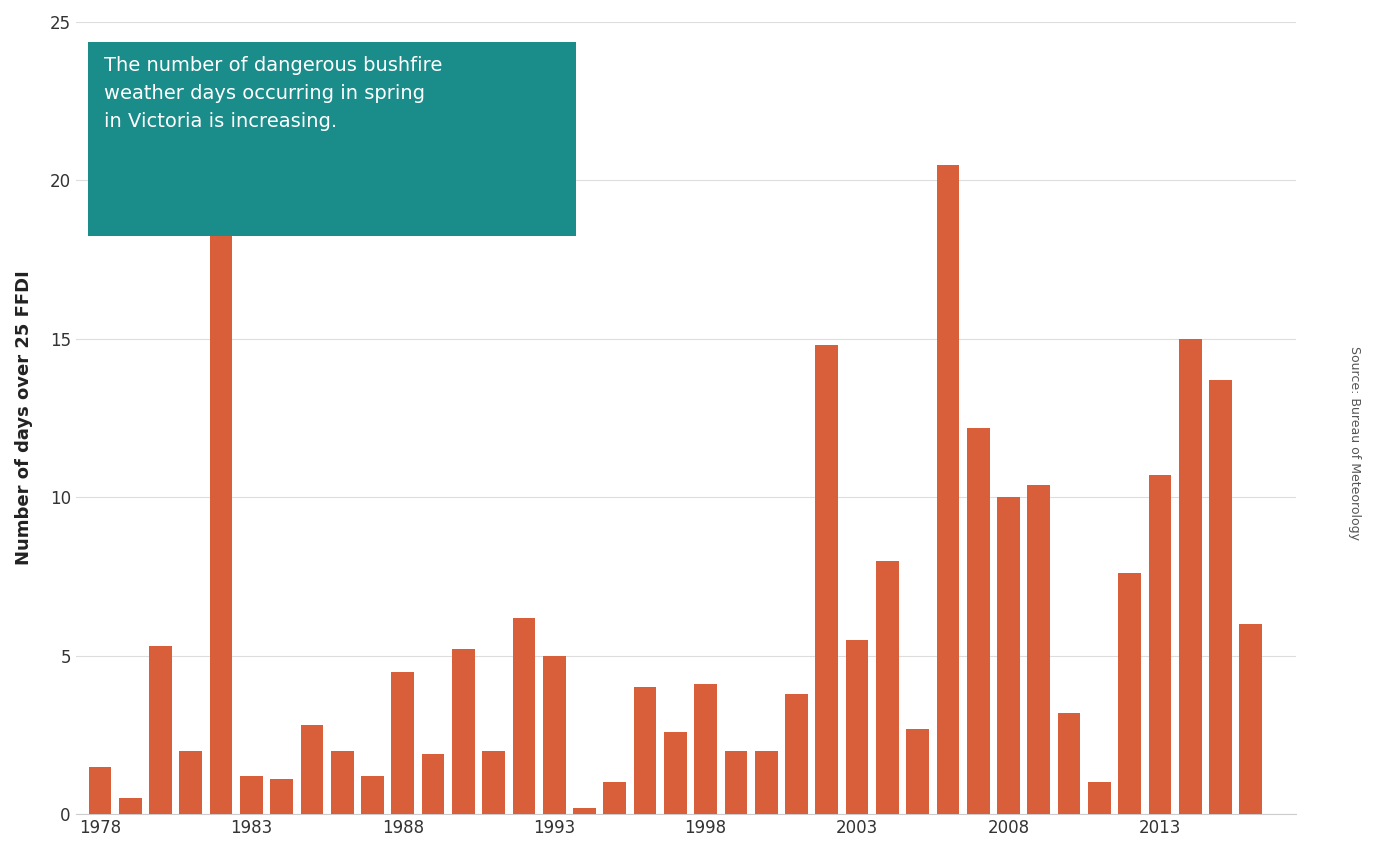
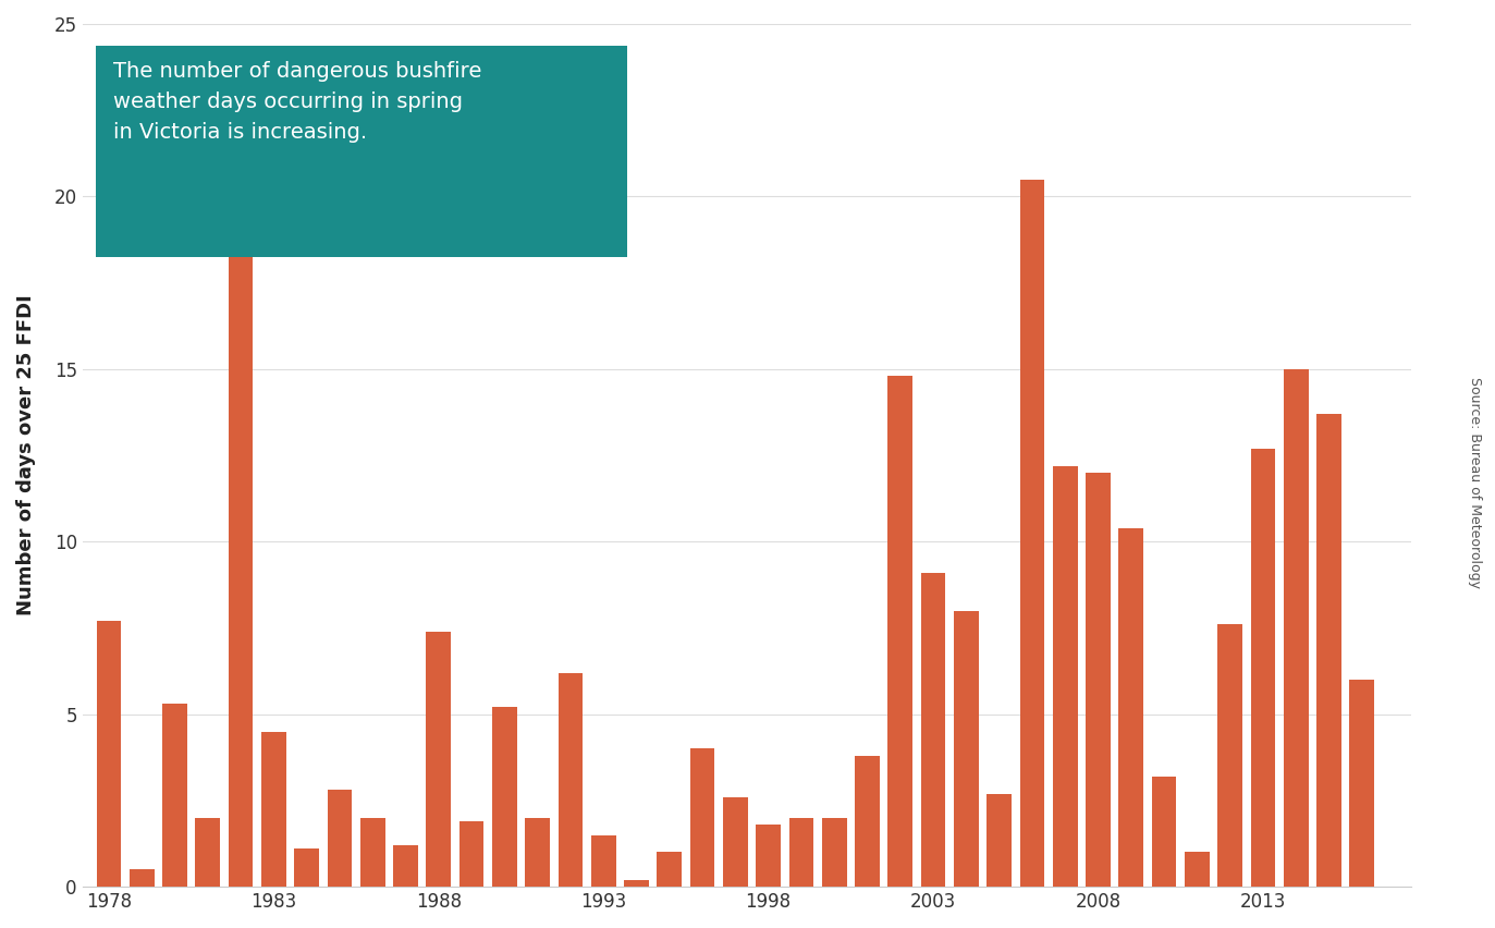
1978: 1.5 -> 7.7
1983: 1.2 -> 4.5
1988: 4.5 -> 7.4
1993: 5.0 -> 1.5
1998: 4.1 -> 1.8
2003: 5.5 -> 9.1
2008: 10.0 -> 12.0
2013: 10.7 -> 12.7
